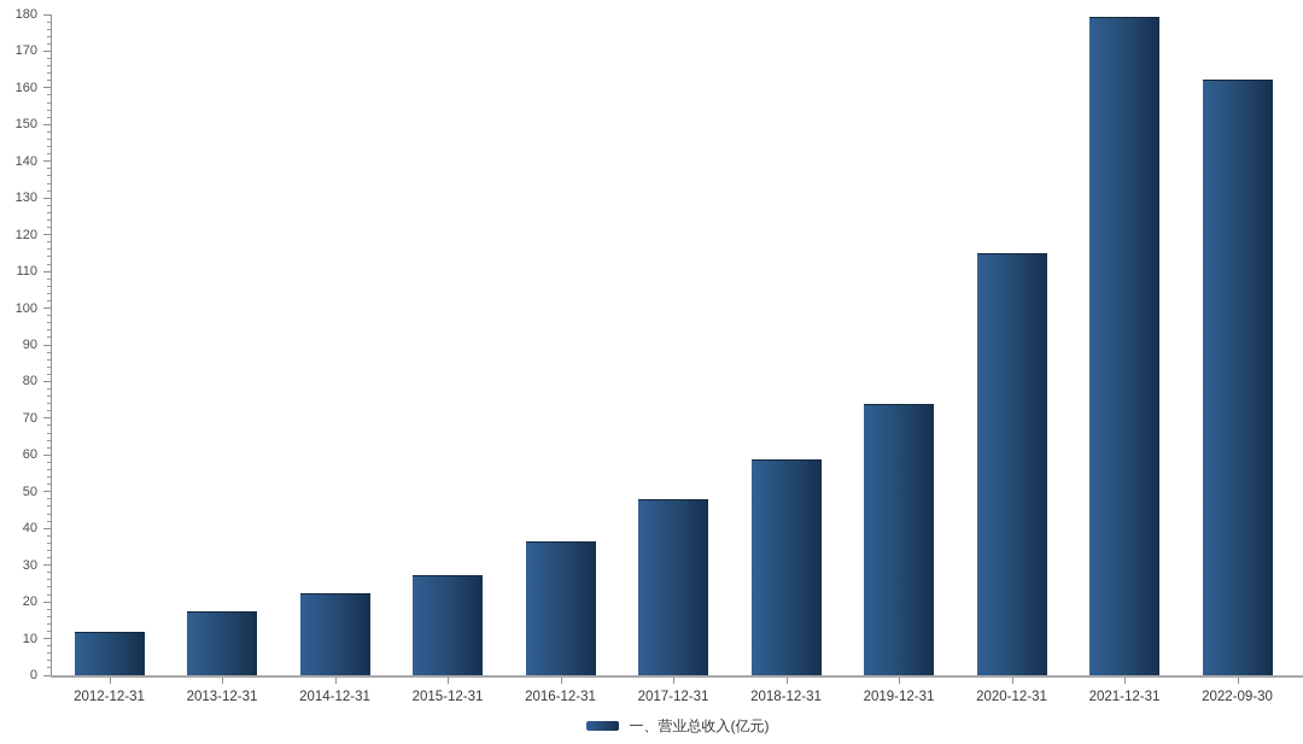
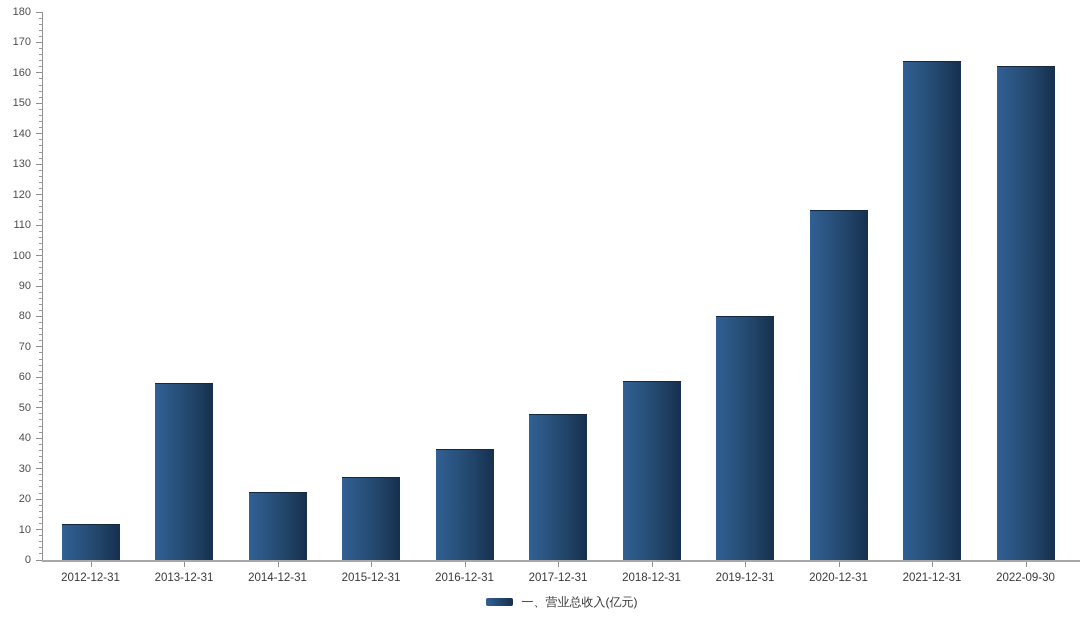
2013-12-31: 17 -> 58
2019-12-31: 74 -> 80
2021-12-31: 179 -> 164
